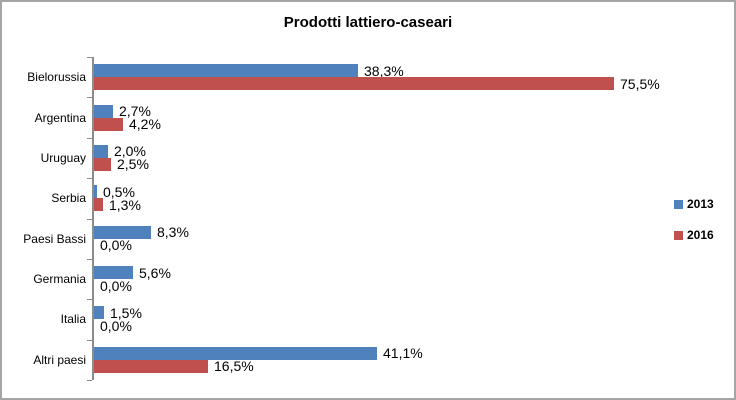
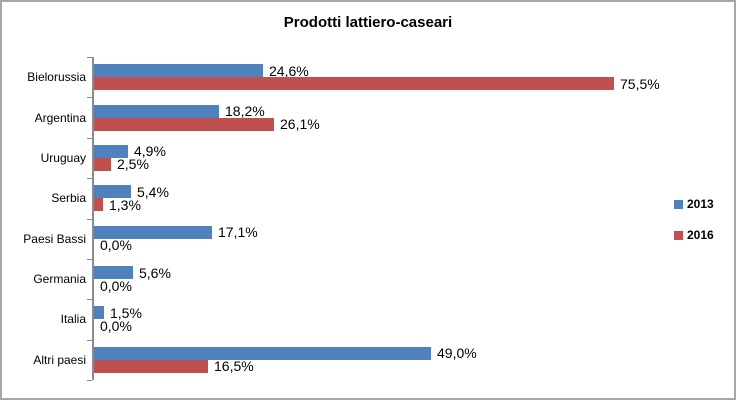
2013/Bielorussia: 38,3% -> 24,6%
2013/Argentina: 2,7% -> 18,2%
2016/Argentina: 4,2% -> 26,1%
2013/Uruguay: 2,0% -> 4,9%
2013/Serbia: 0,5% -> 5,4%
2013/Paesi Bassi: 8,3% -> 17,1%
2013/Altri paesi: 41,1% -> 49,0%
